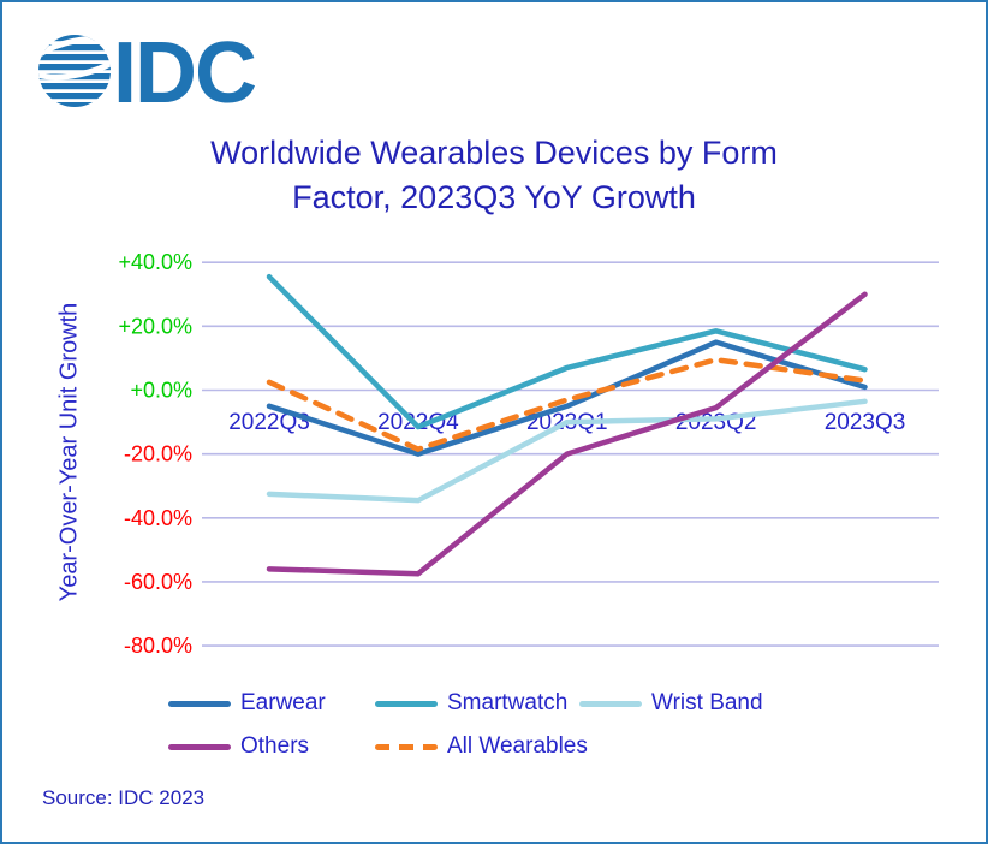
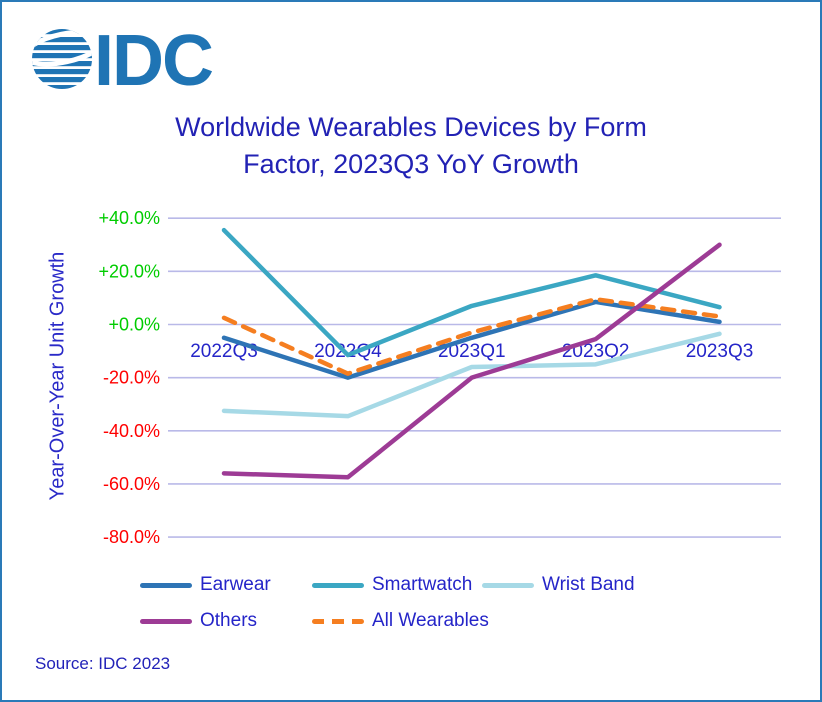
Wrist Band/2023Q1: -10% -> -16%
Earwear/2023Q2: 15% -> 8%
Wrist Band/2023Q2: -9% -> -15%
